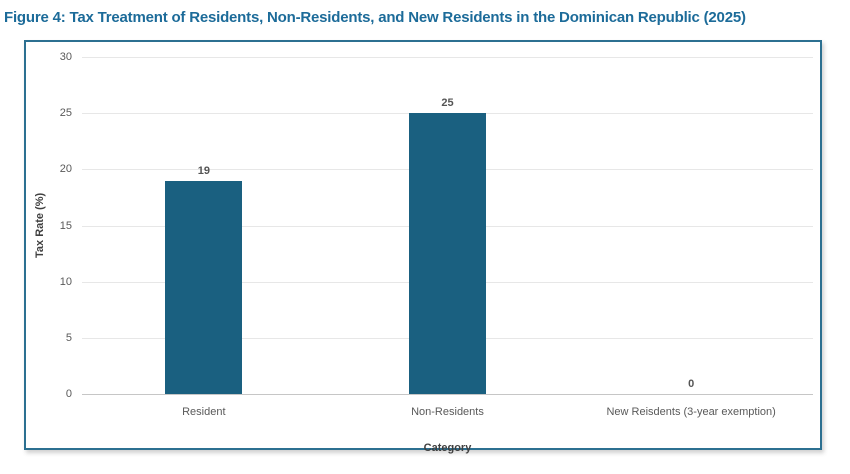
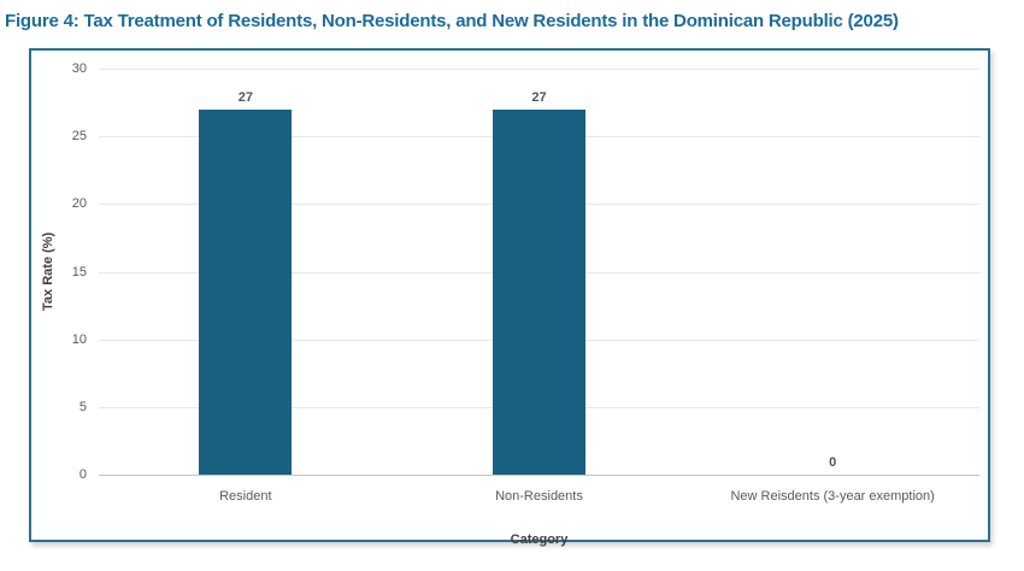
Resident: 19 -> 27
Non-Residents: 25 -> 27
